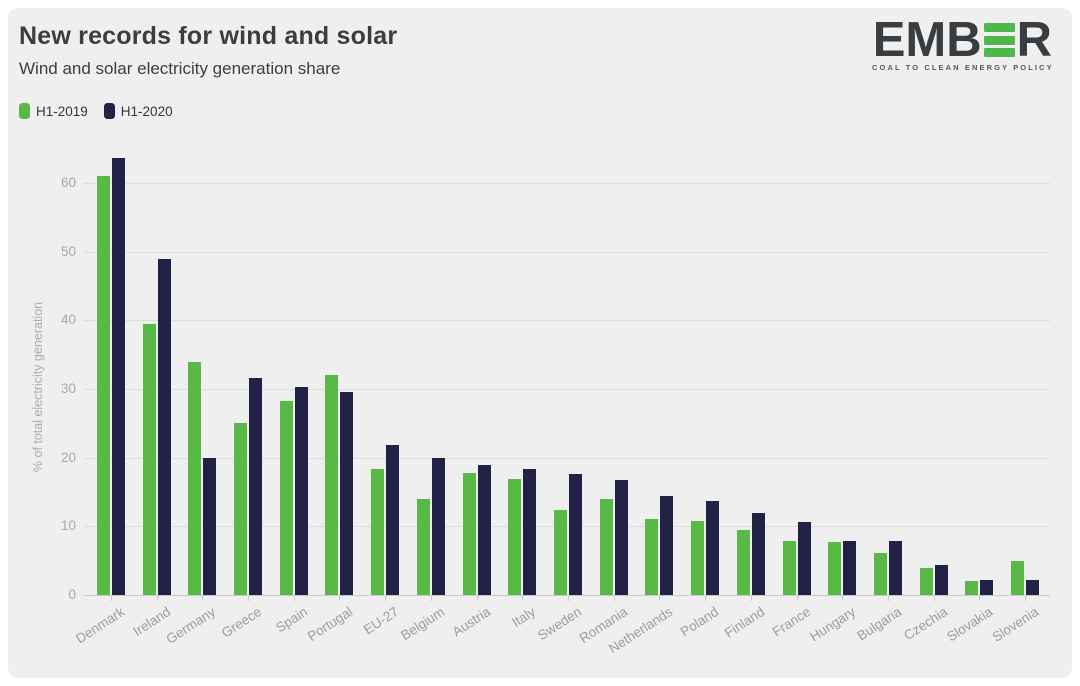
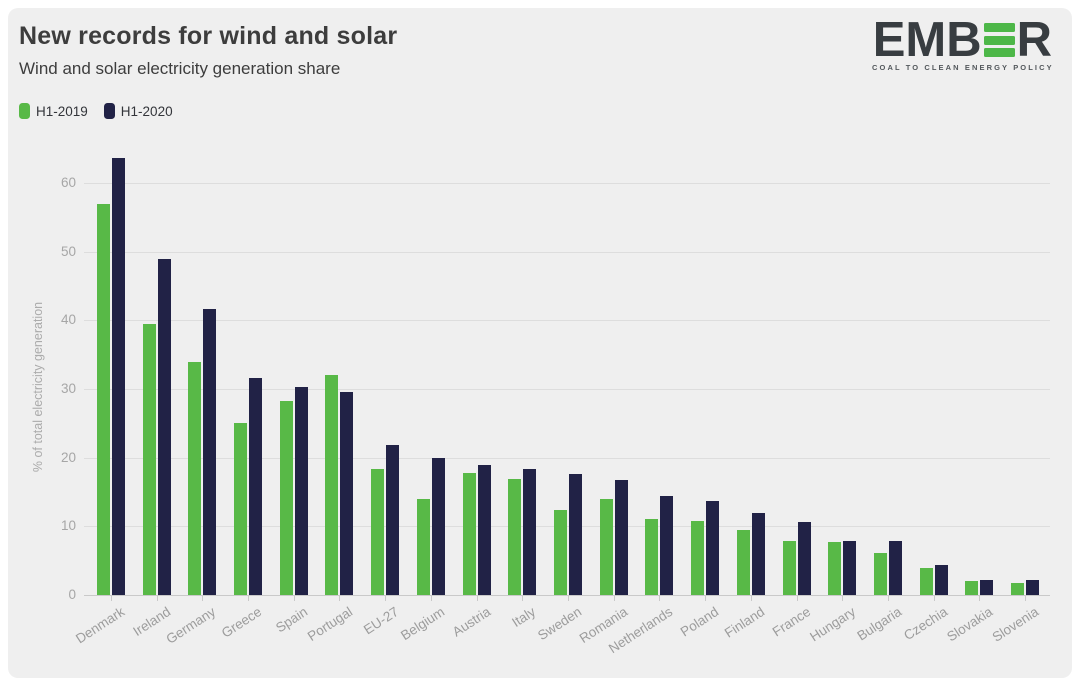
H1-2019/Denmark: 61 -> 57
H1-2020/Germany: 20 -> 42
H1-2019/Slovenia: 5 -> 2
